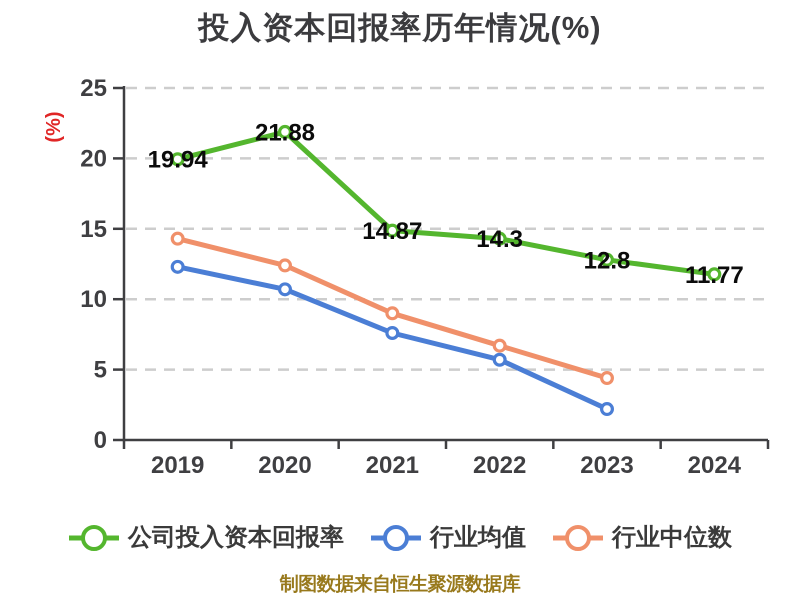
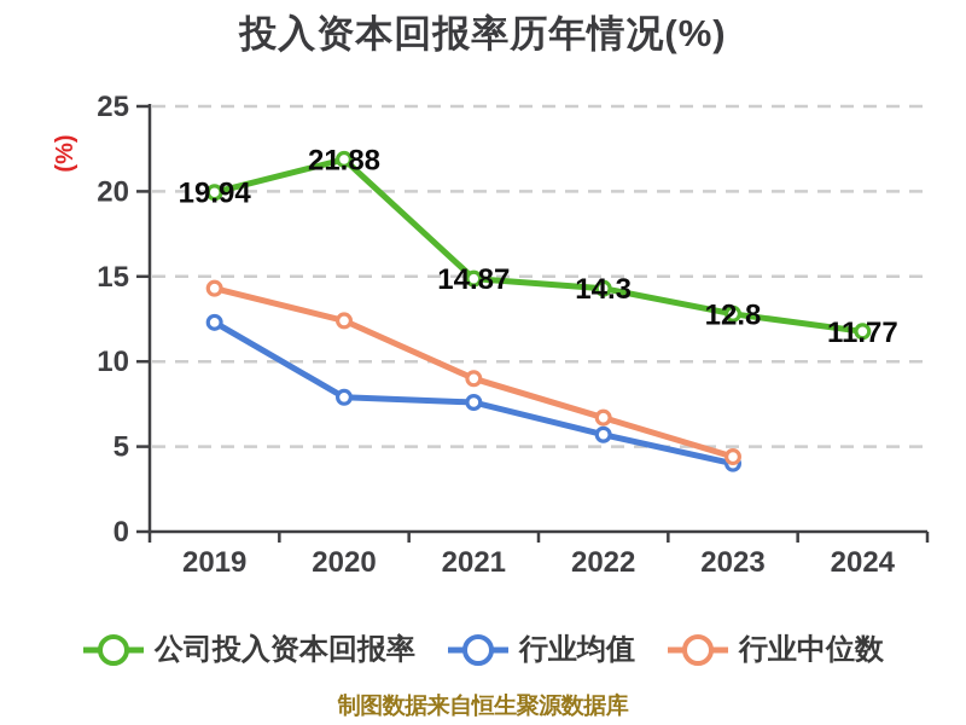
行业均值/2020: 10.7 -> 7.9
行业均值/2023: 2.2 -> 4.0
